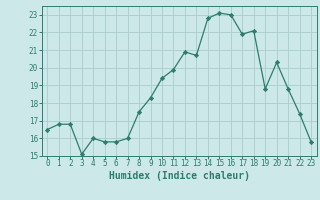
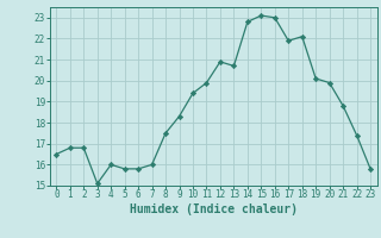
19: 18.8 -> 20.1
20: 20.3 -> 19.9
